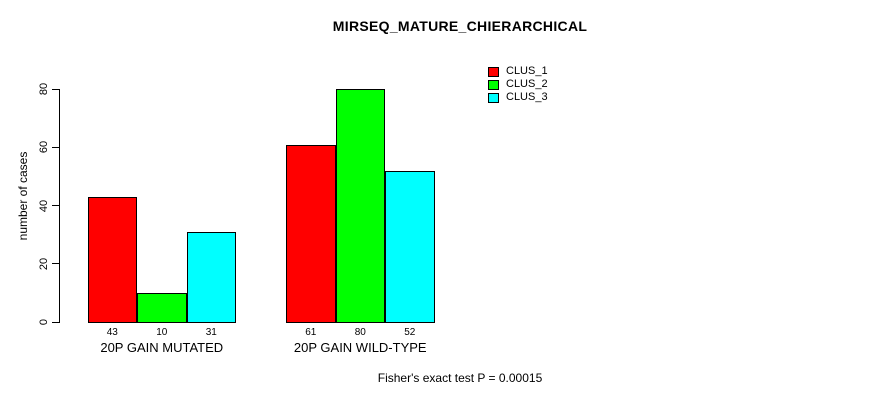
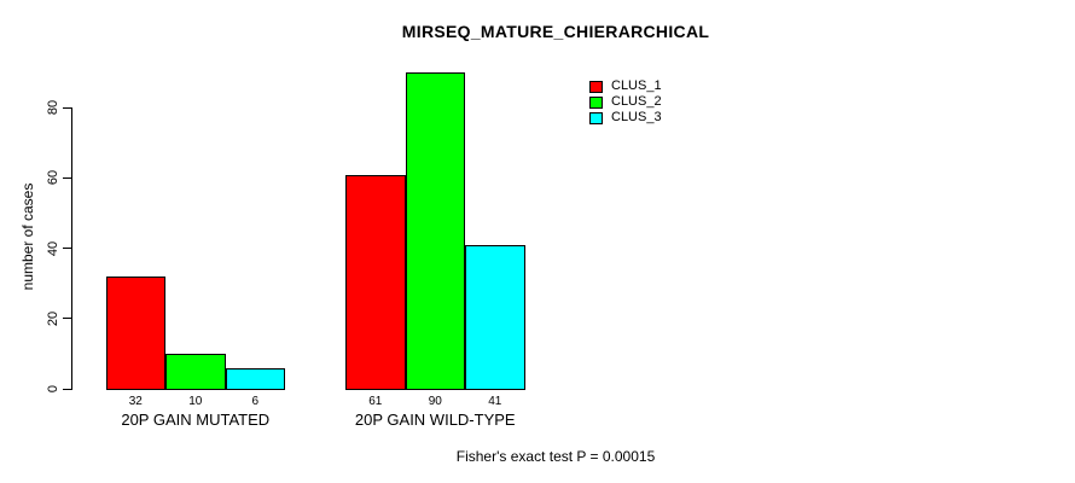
CLUS_1/20P GAIN MUTATED: 43 -> 32
CLUS_3/20P GAIN MUTATED: 31 -> 6
CLUS_2/20P GAIN WILD-TYPE: 80 -> 90
CLUS_3/20P GAIN WILD-TYPE: 52 -> 41
